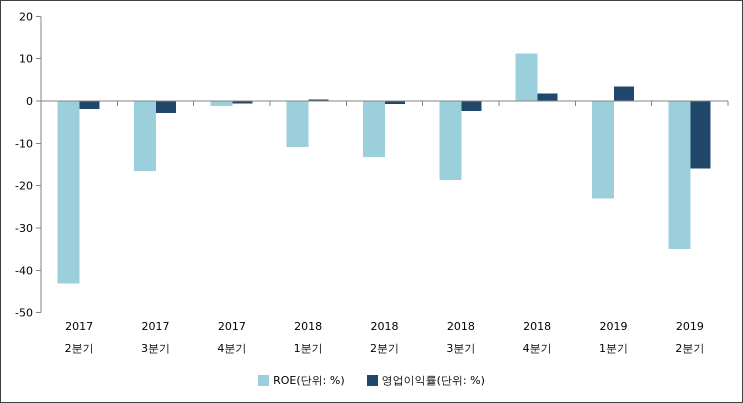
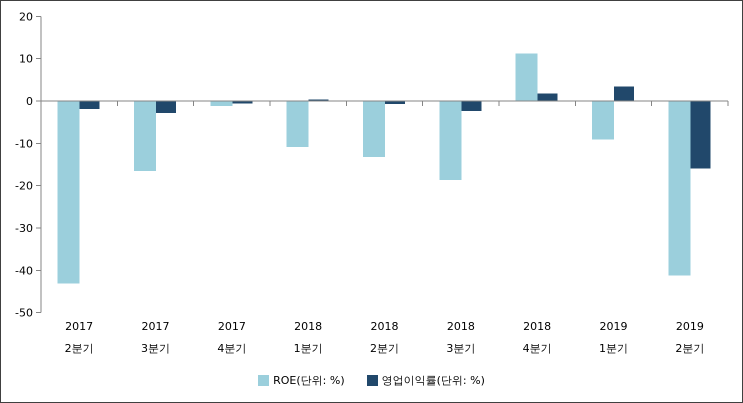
ROE(단위: %)/2019 1분기: -23 -> -9
ROE(단위: %)/2019 2분기: -35 -> -41
